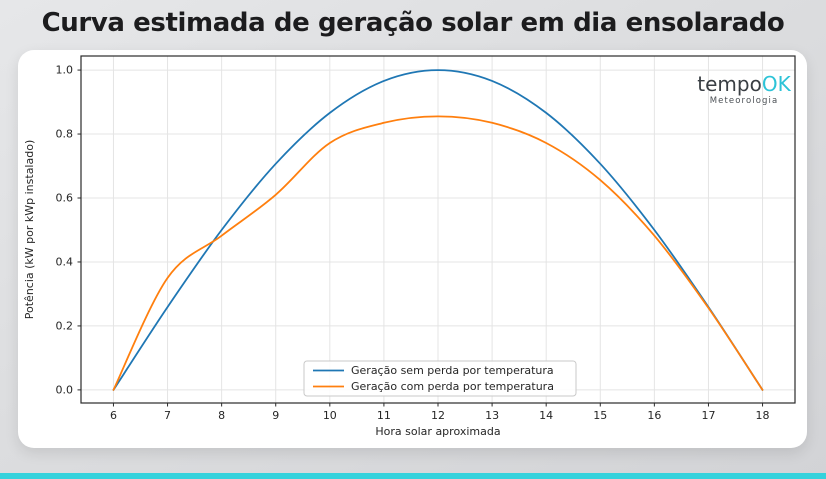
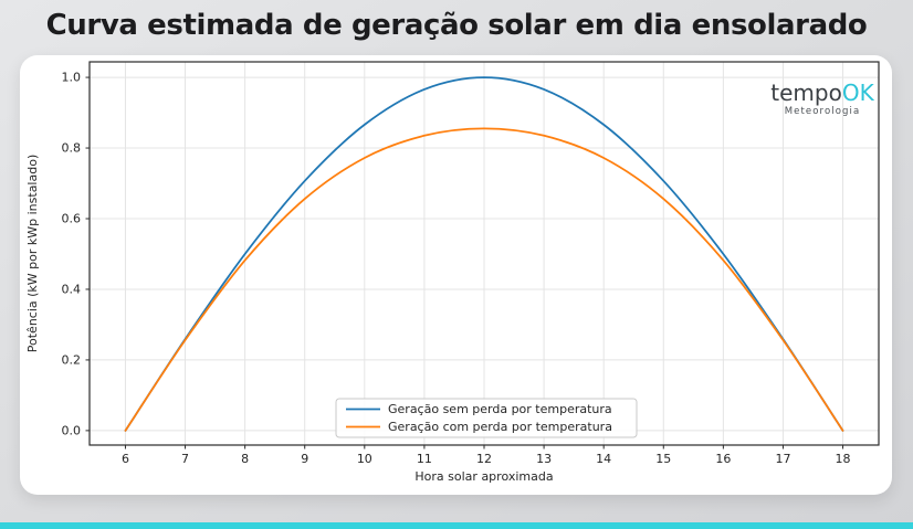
Geração com perda por temperatura/7: 0.35 -> 0.26
Geração com perda por temperatura/9: 0.61 -> 0.66
